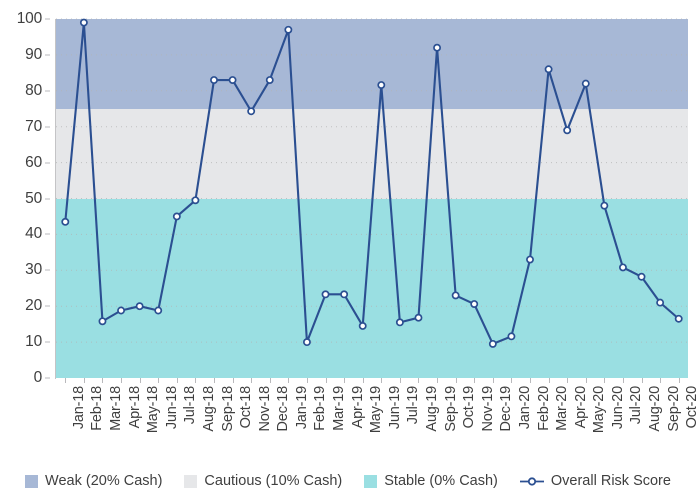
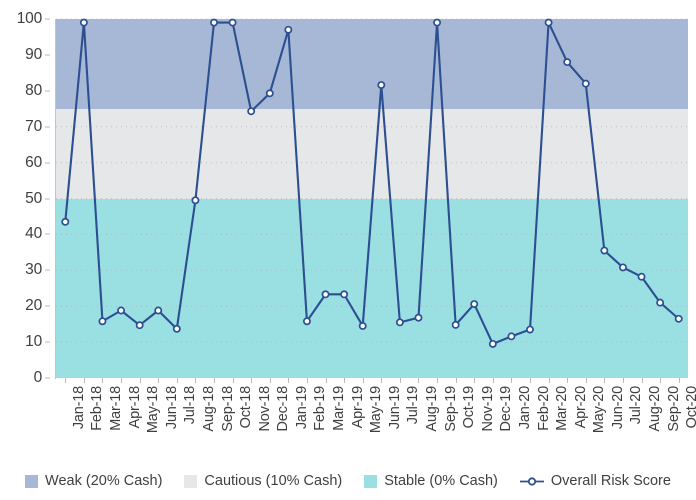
May-18: 20 -> 15
Jul-18: 45 -> 14
Sep-18: 83 -> 99
Oct-18: 83 -> 99
Dec-18: 83 -> 79
Feb-19: 10 -> 16
Sep-19: 92 -> 99
Oct-19: 23 -> 15
Feb-20: 33 -> 14
Mar-20: 86 -> 99
Apr-20: 69 -> 88
Jun-20: 48 -> 36
